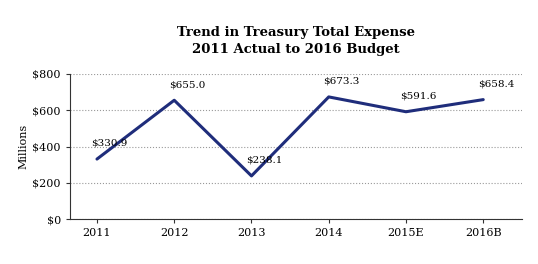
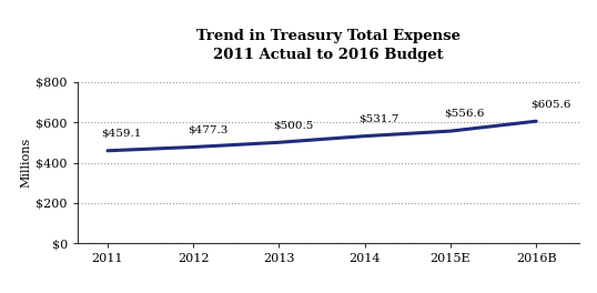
2011: $330.9 -> $459.1
2012: $655.0 -> $477.3
2013: $238.1 -> $500.5
2014: $673.3 -> $531.7
2015E: $591.6 -> $556.6
2016B: $658.4 -> $605.6
